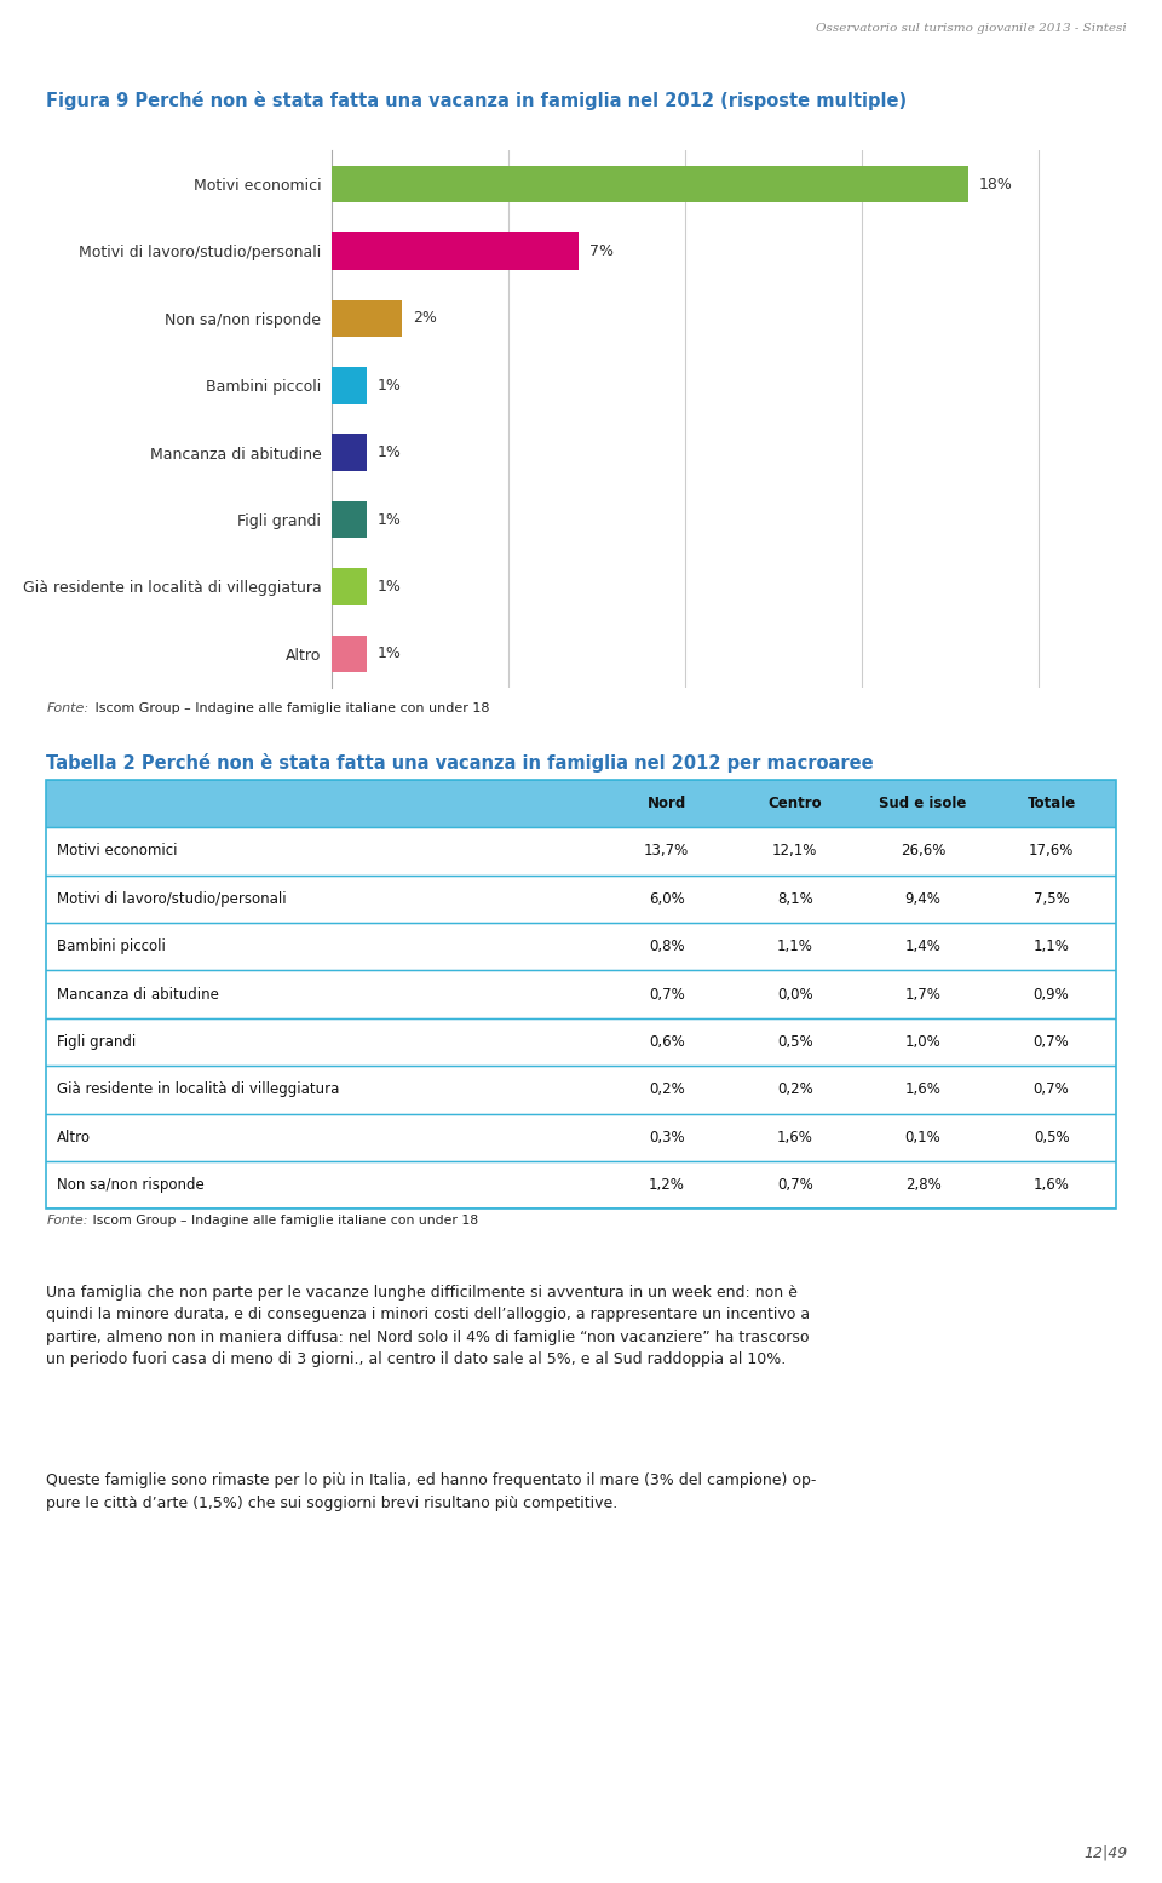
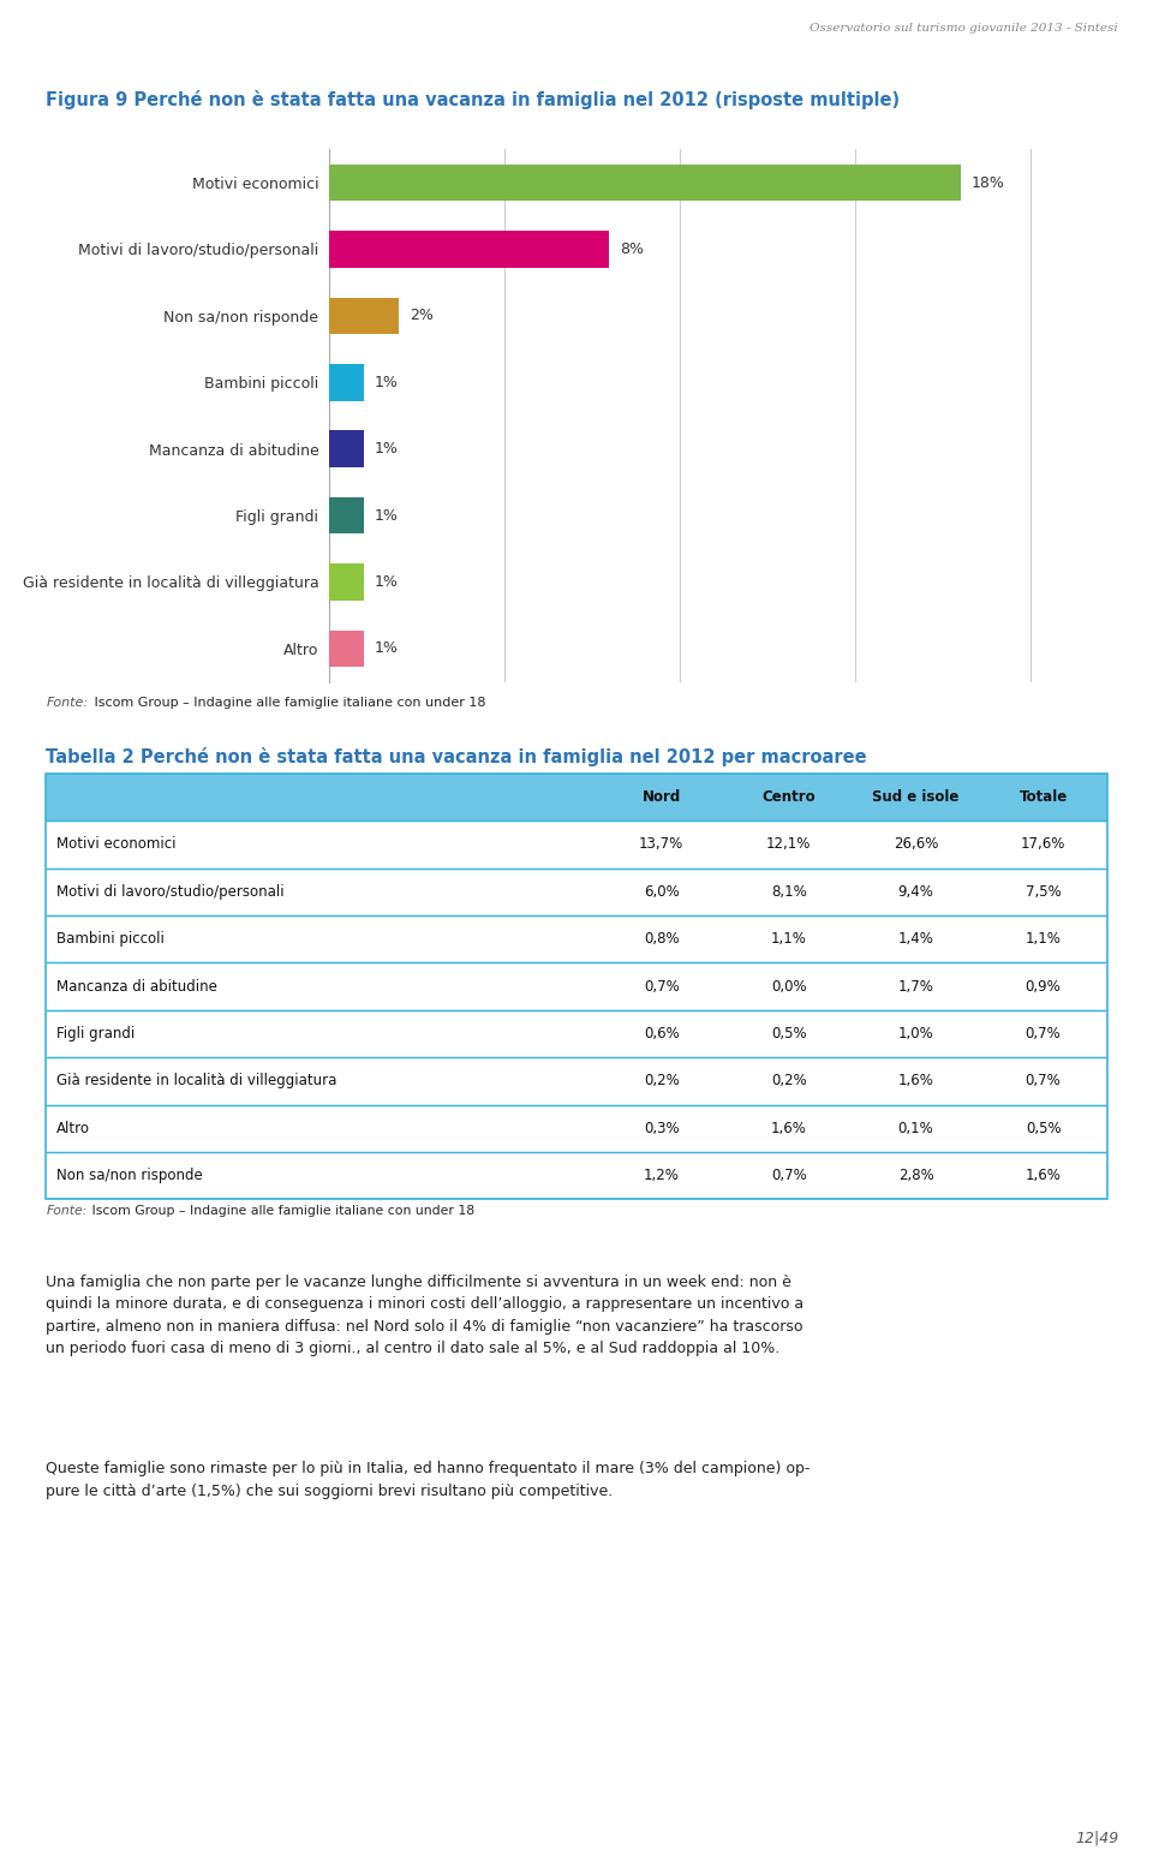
Motivi di lavoro/studio/personali: 7% -> 8%
